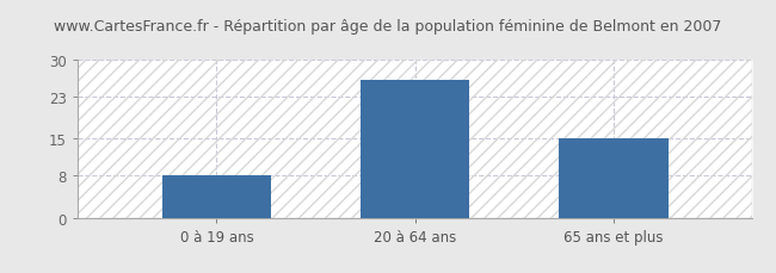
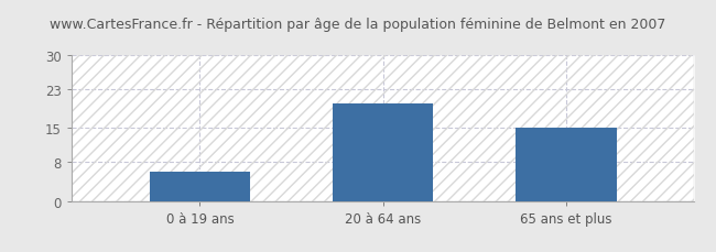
0 à 19 ans: 8 -> 6
20 à 64 ans: 26 -> 20
